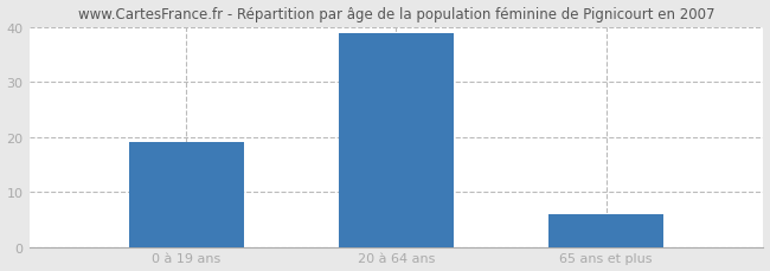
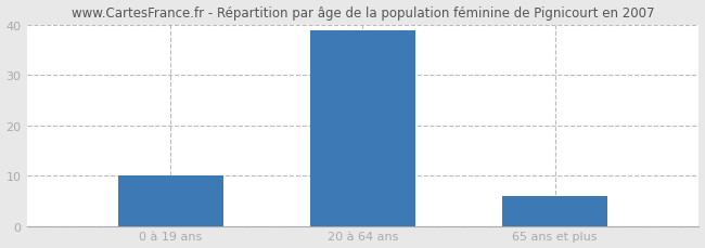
0 à 19 ans: 19 -> 10
